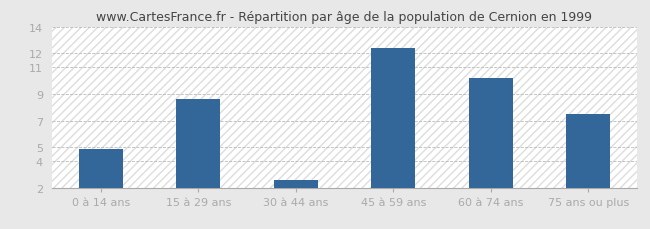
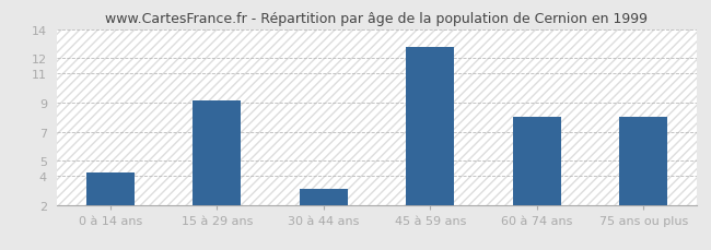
0 à 14 ans: 4.9 -> 4.2
15 à 29 ans: 8.6 -> 9.1
30 à 44 ans: 2.6 -> 3.1
45 à 59 ans: 12.4 -> 12.8
60 à 74 ans: 10.2 -> 8.0
75 ans ou plus: 7.5 -> 8.0
